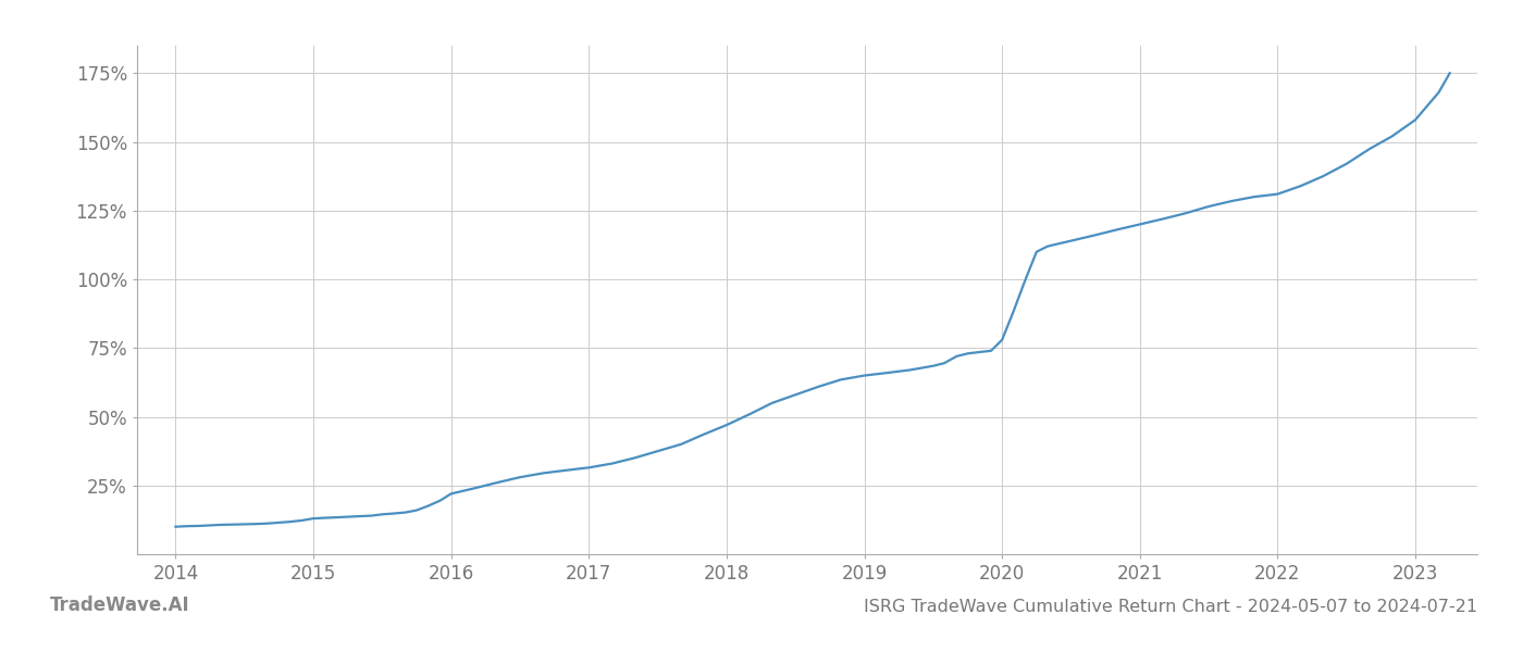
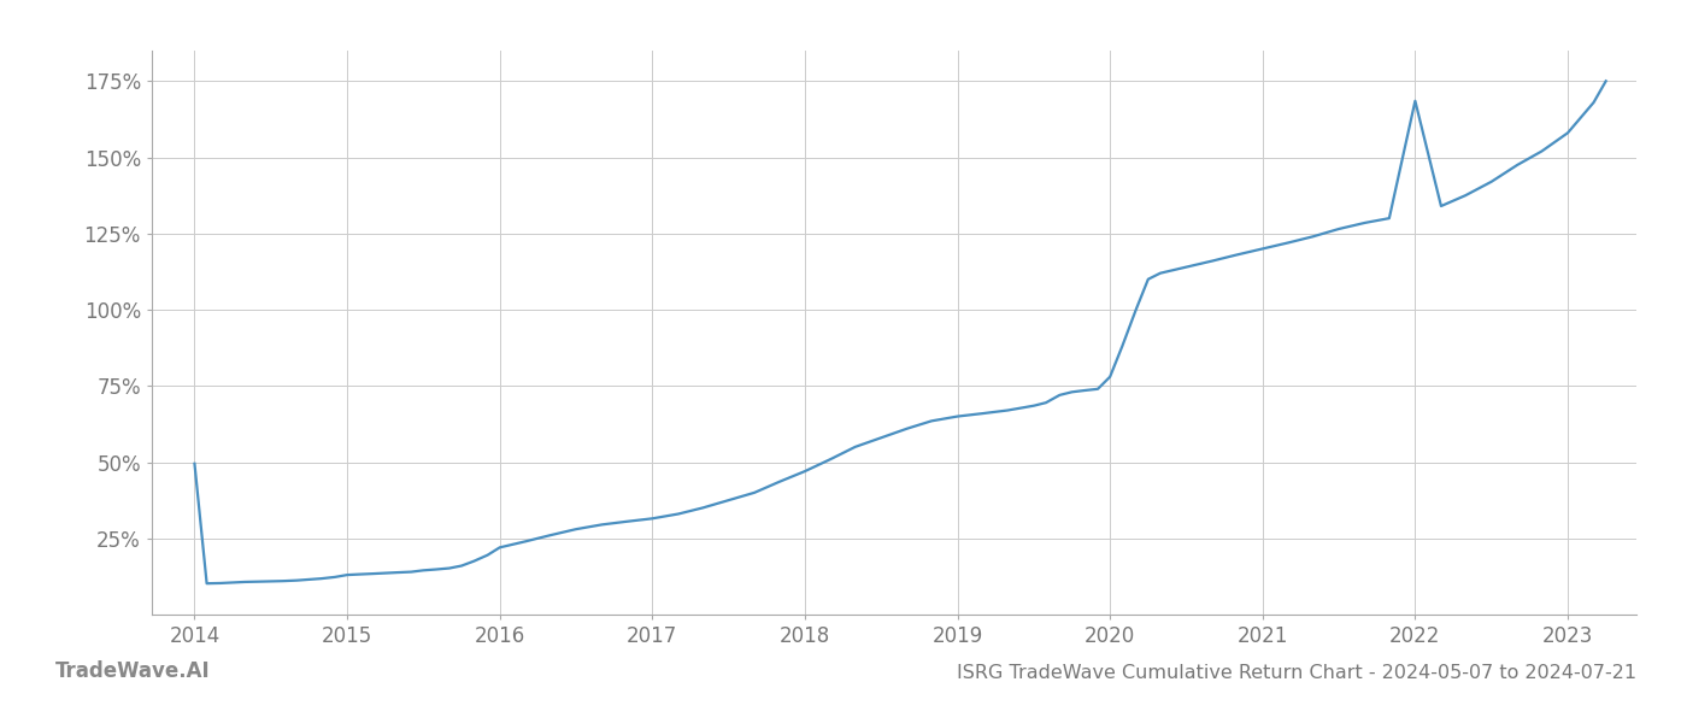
2014: 10.0% -> 49.5%
2022: 131.0% -> 168.5%
